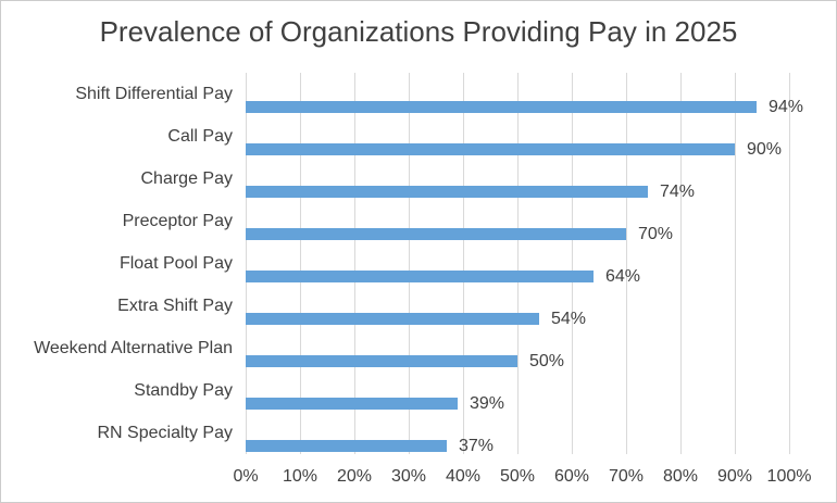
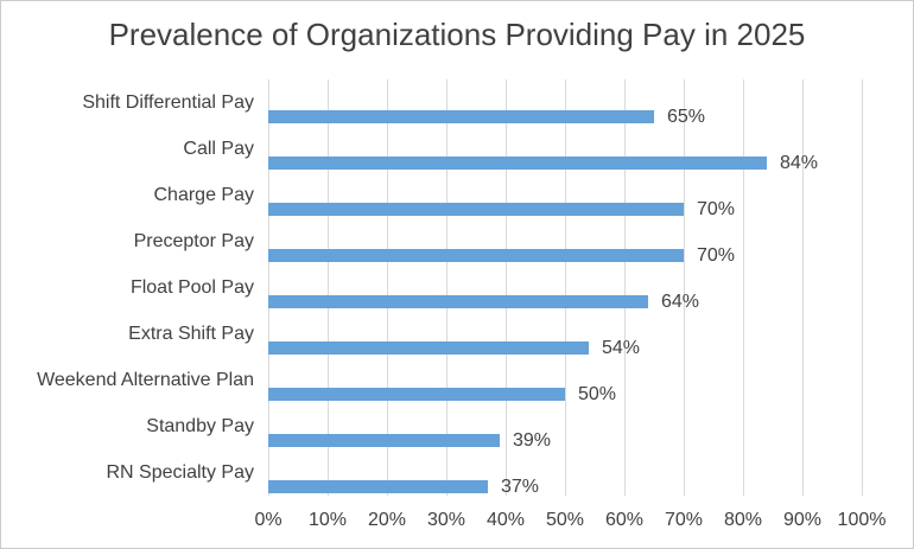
Shift Differential Pay: 94% -> 65%
Call Pay: 90% -> 84%
Charge Pay: 74% -> 70%
